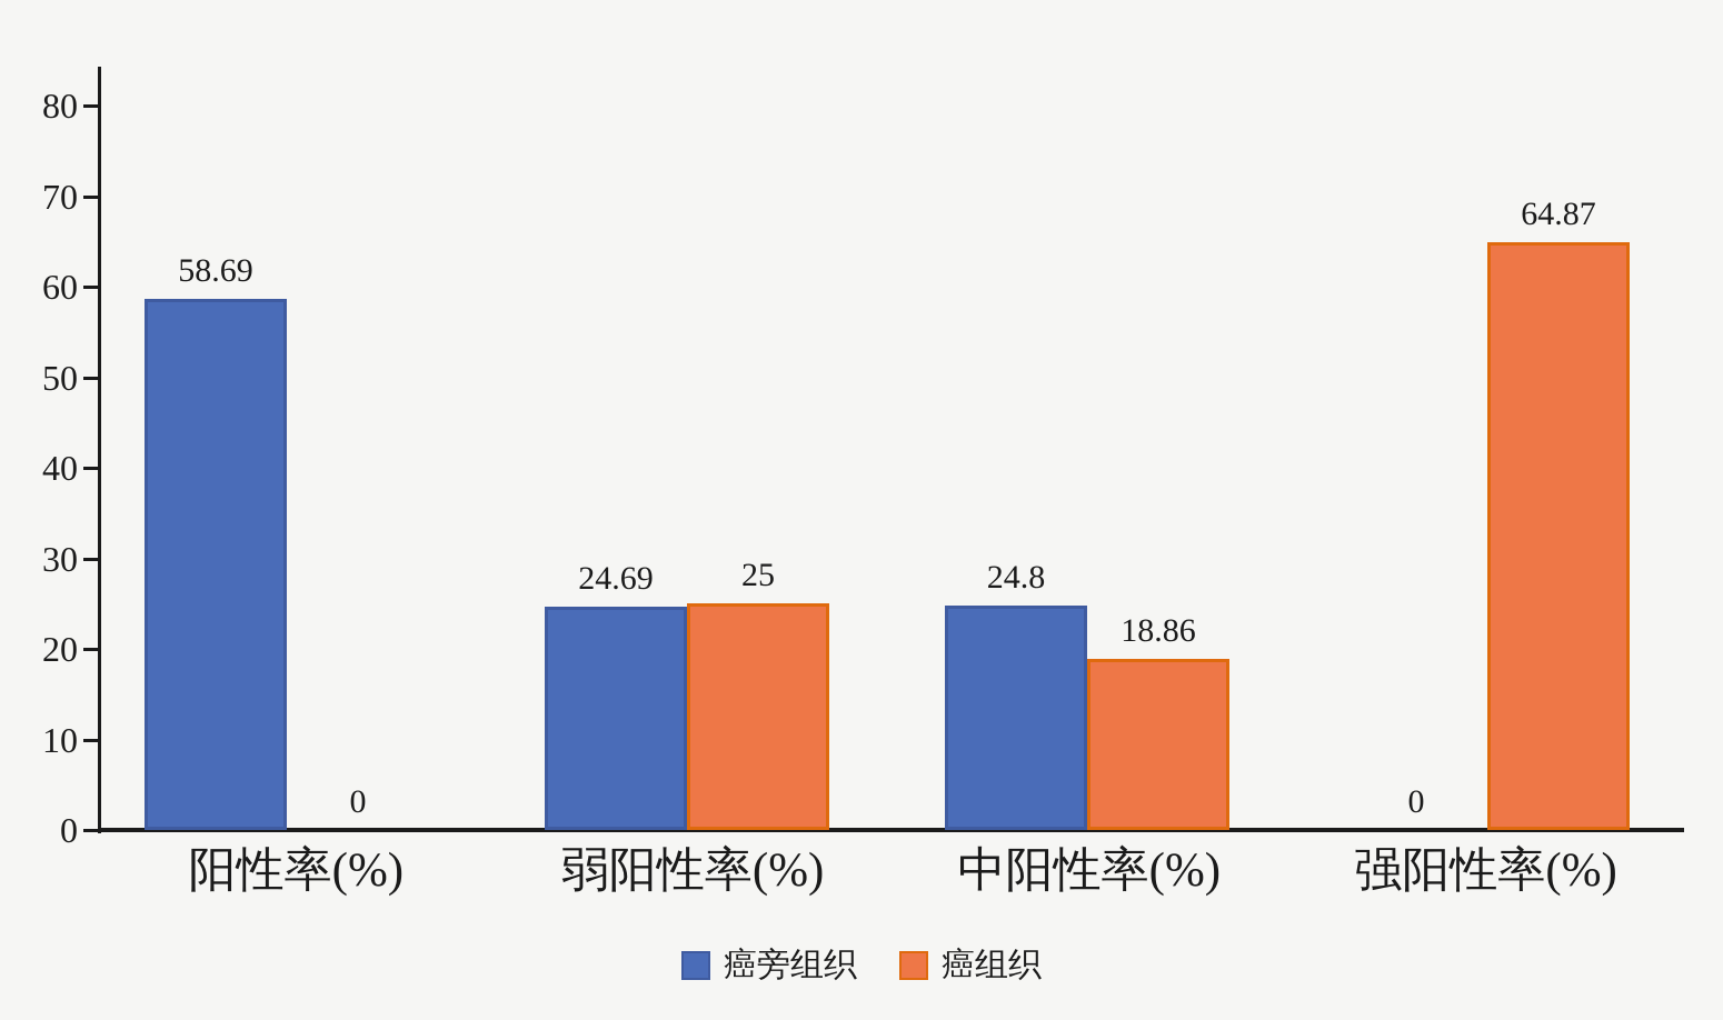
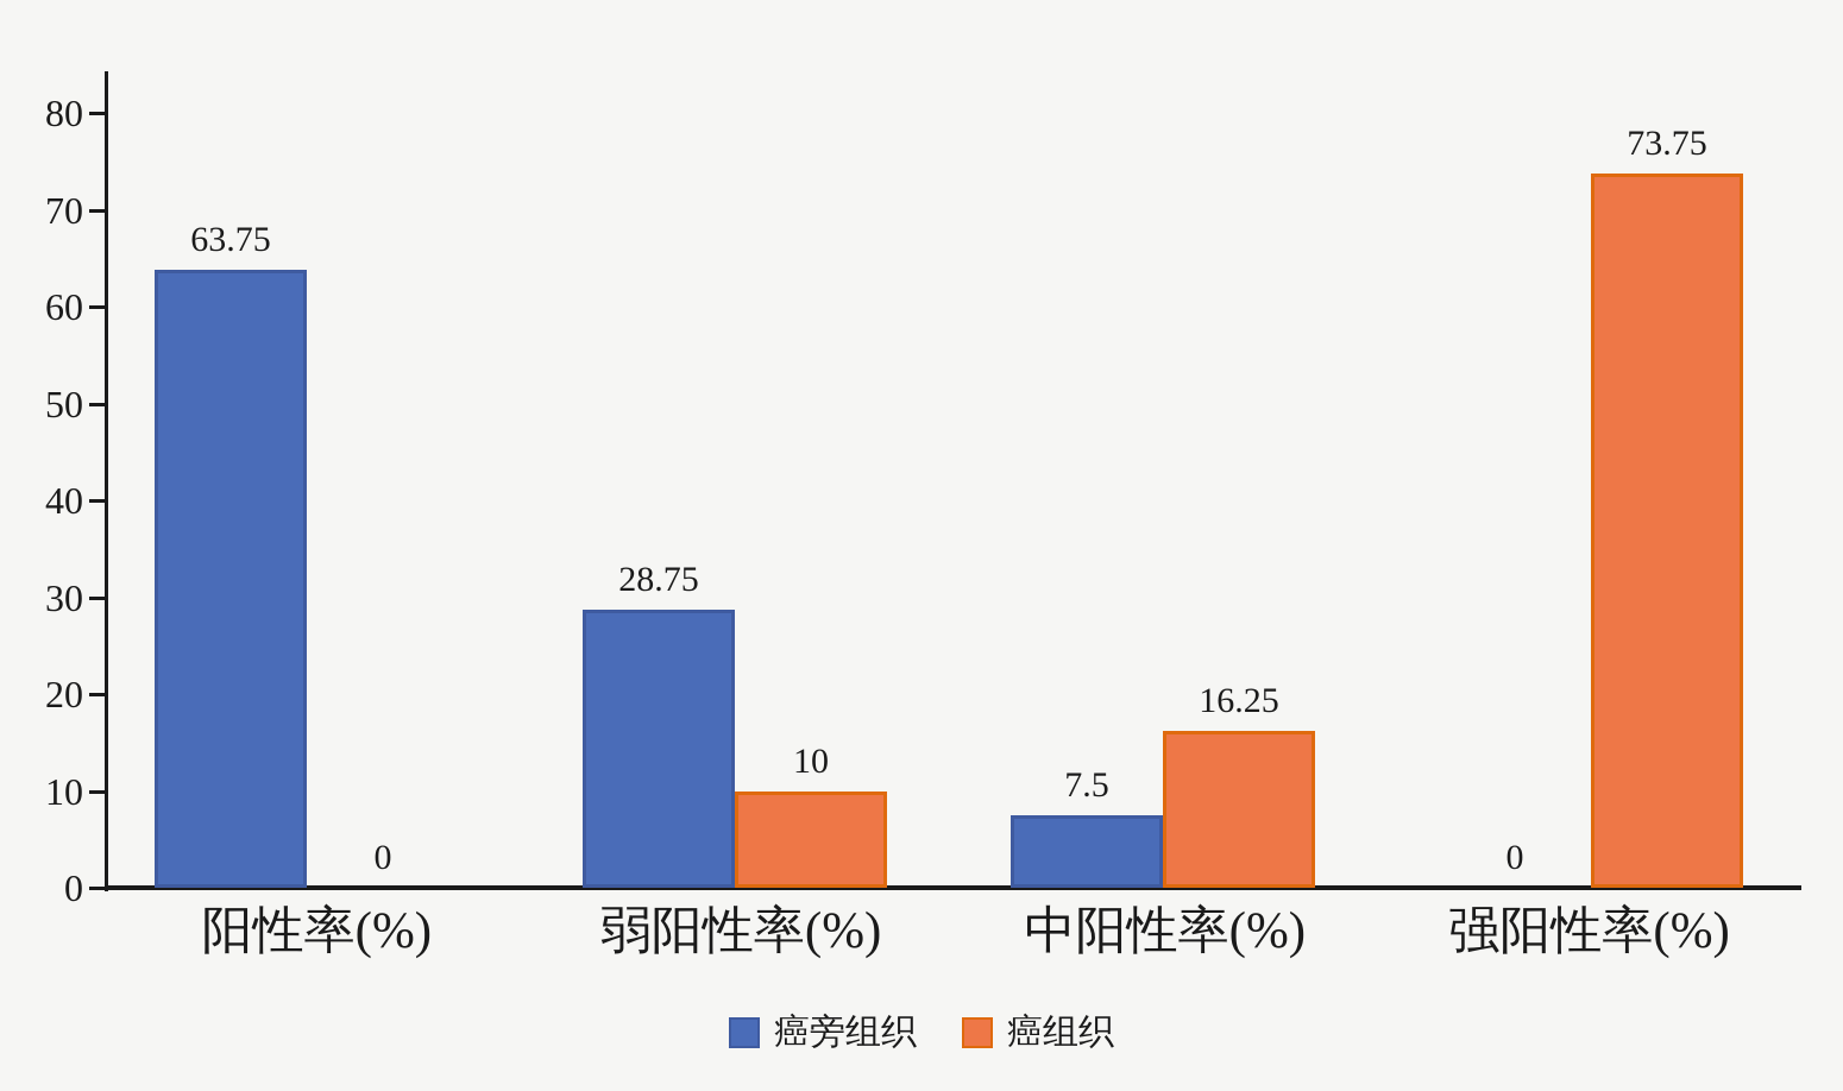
癌旁组织/阳性率(%): 58.69 -> 63.75
癌旁组织/弱阳性率(%): 24.69 -> 28.75
癌组织/弱阳性率(%): 25 -> 10
癌旁组织/中阳性率(%): 24.8 -> 7.5
癌组织/中阳性率(%): 18.86 -> 16.25
癌组织/强阳性率(%): 64.87 -> 73.75
